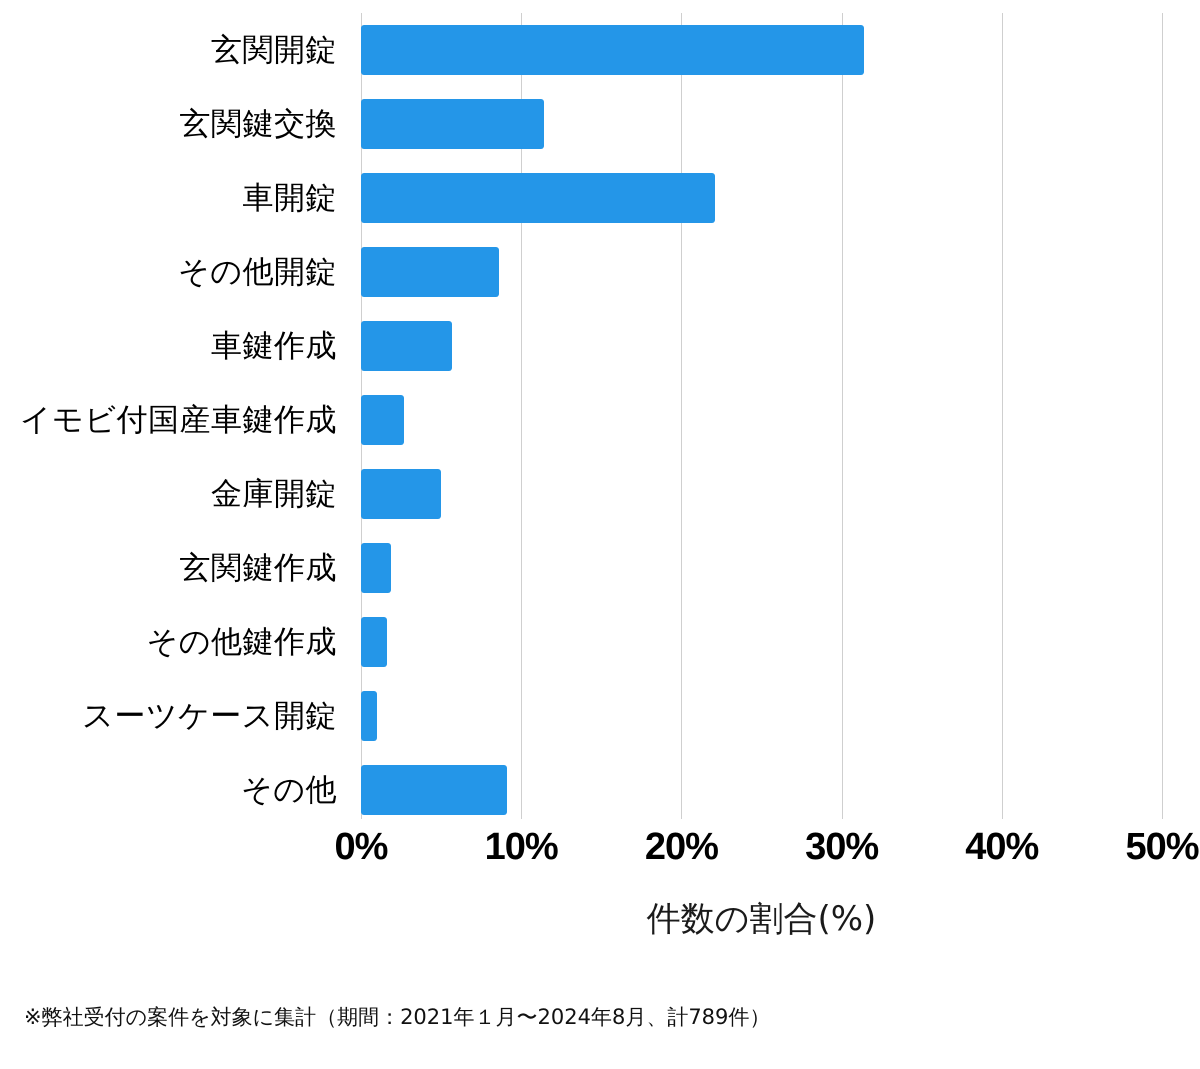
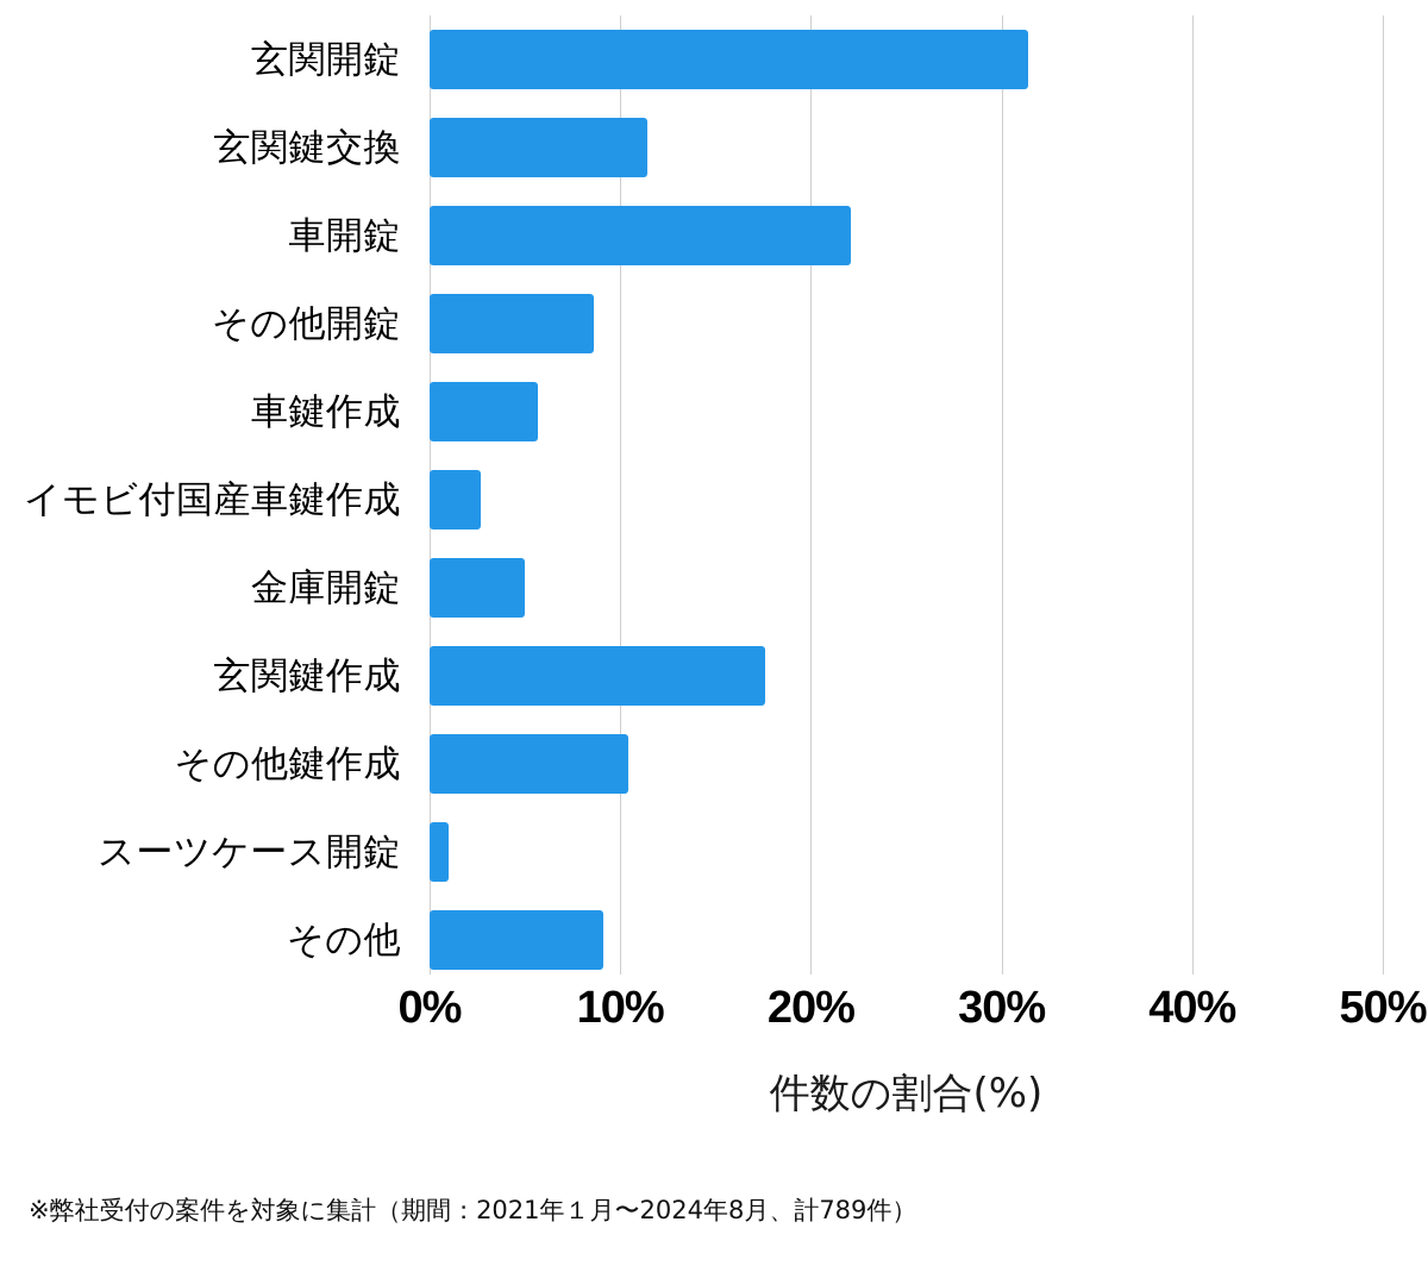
玄関鍵作成: 1.9% -> 17.6%
その他鍵作成: 1.6% -> 10.4%
